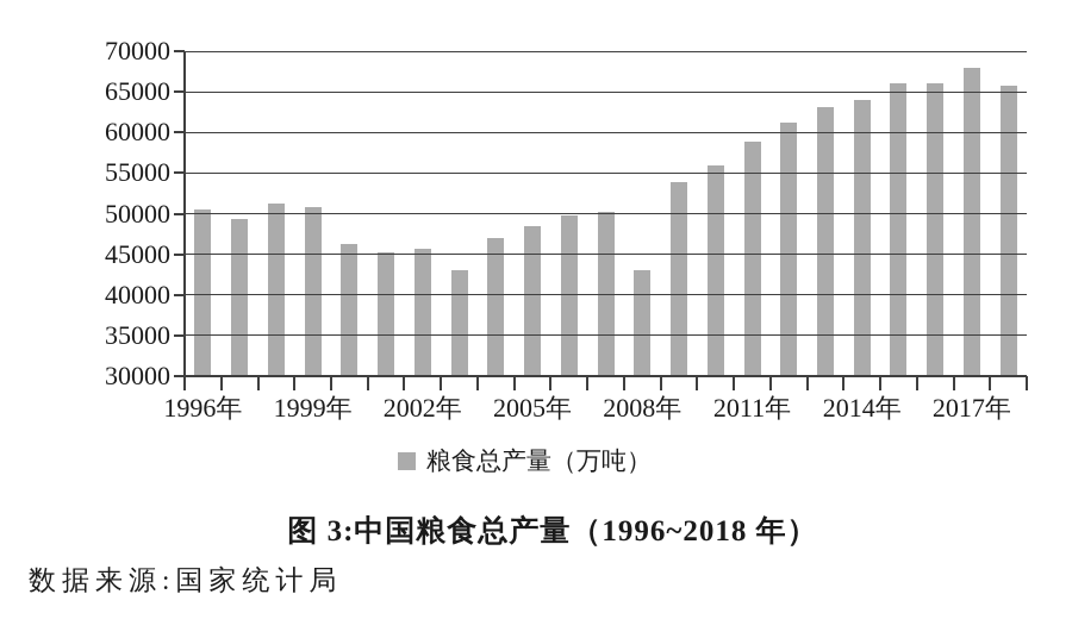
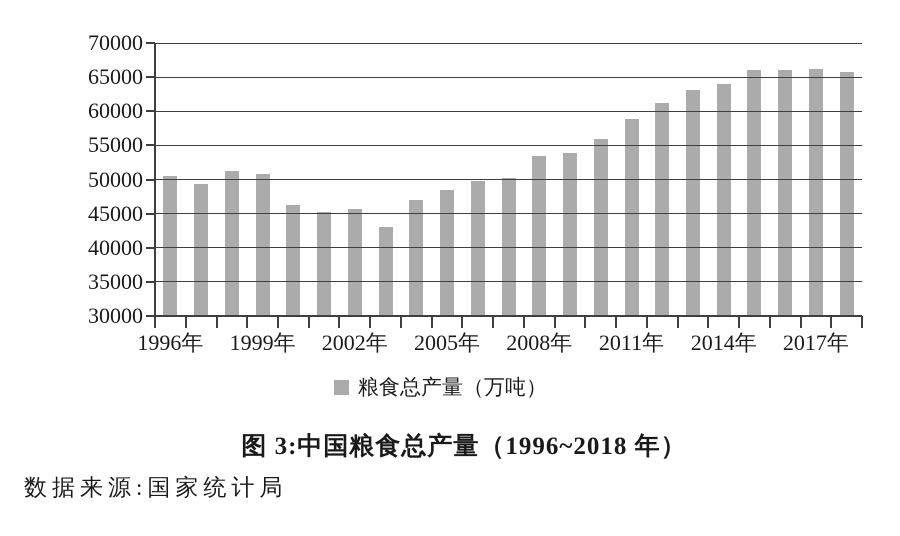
2008年: 43000 -> 53000
2017年: 68000 -> 66000
